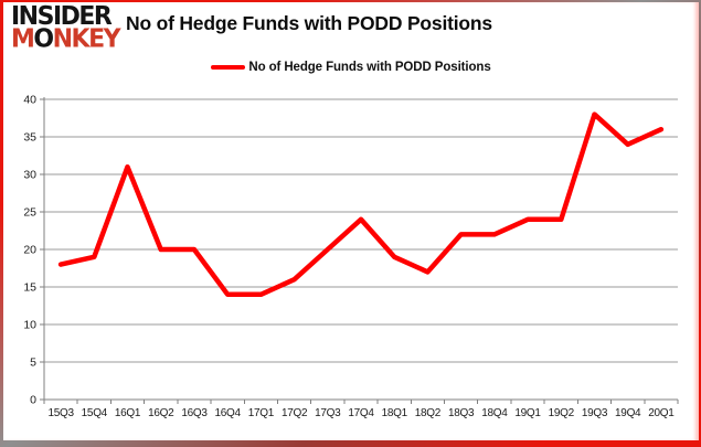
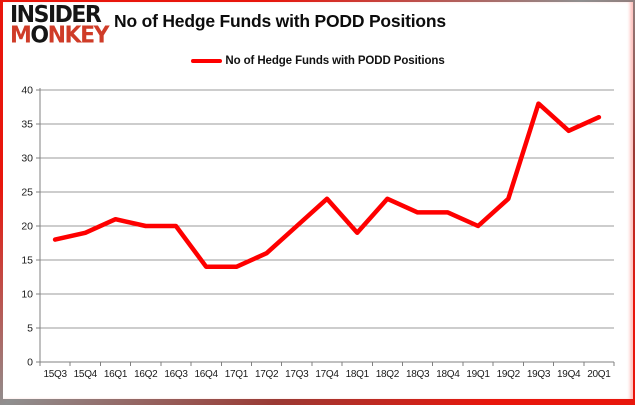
16Q1: 31 -> 21
18Q2: 17 -> 24
19Q1: 24 -> 20
